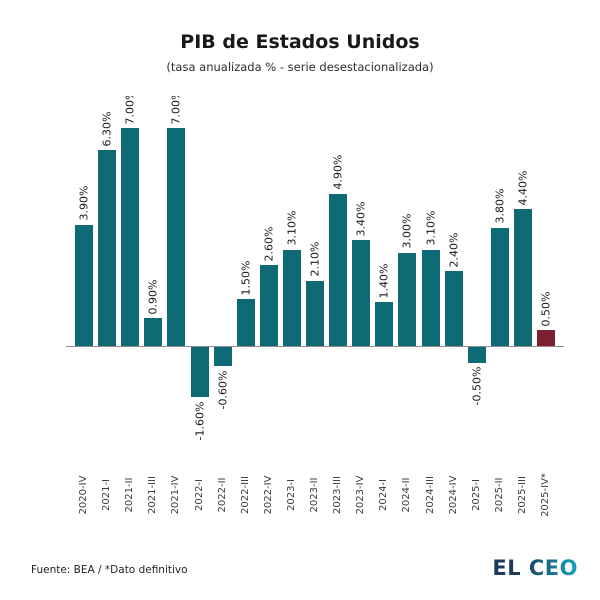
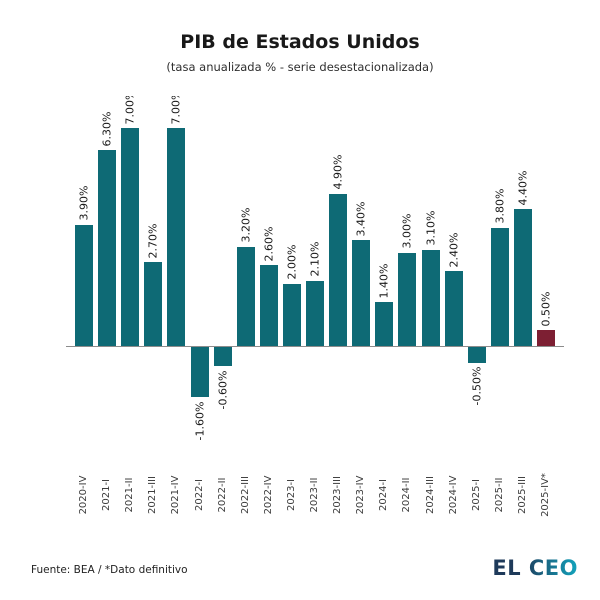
2021-III: 0.90% -> 2.70%
2022-III: 1.50% -> 3.20%
2023-I: 3.10% -> 2.00%
